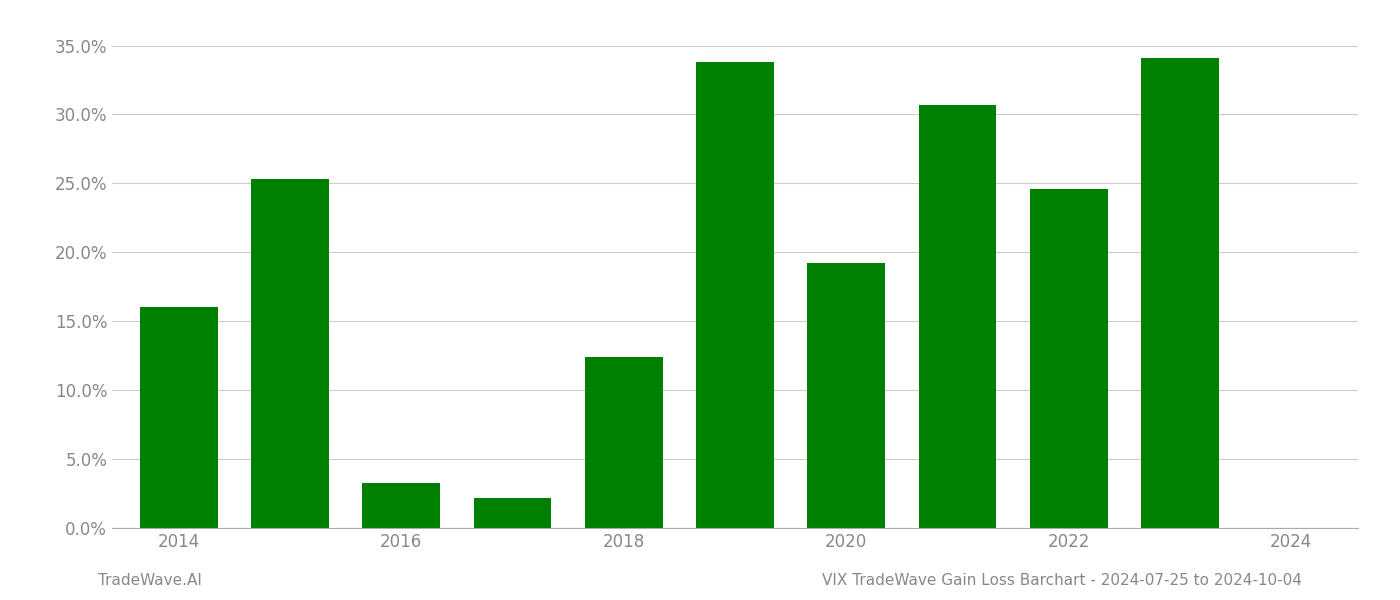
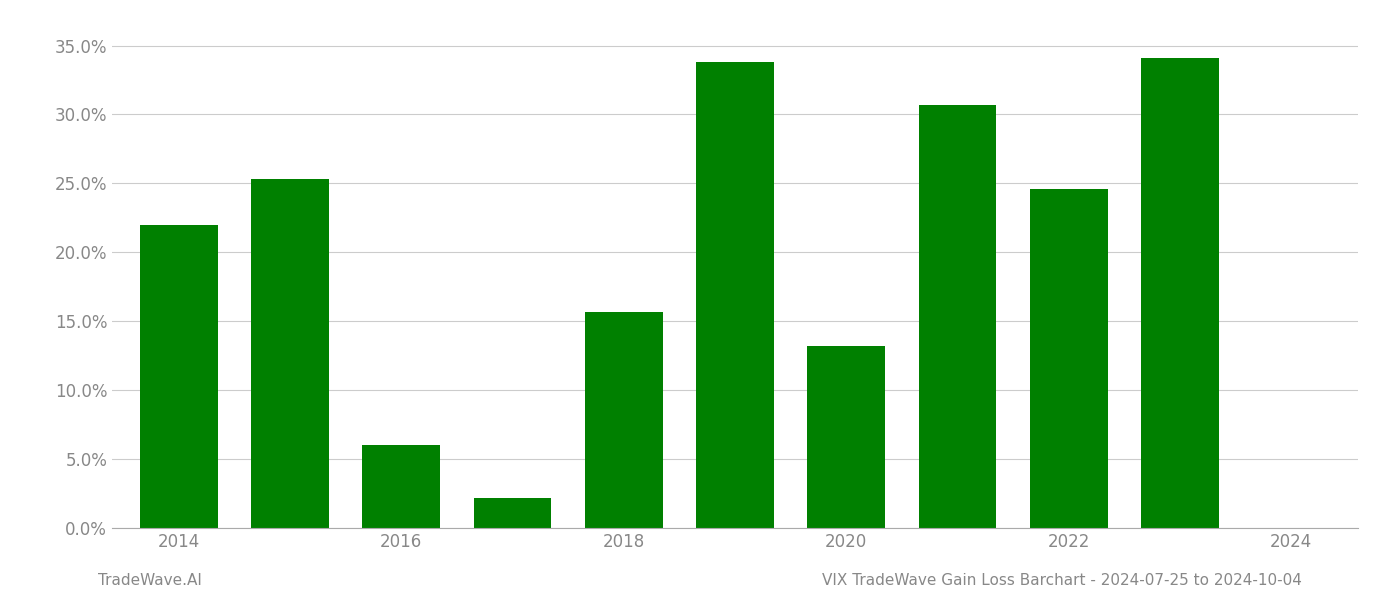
2014: 16.0% -> 22.0%
2016: 3.3% -> 6.0%
2018: 12.4% -> 15.7%
2020: 19.2% -> 13.2%
